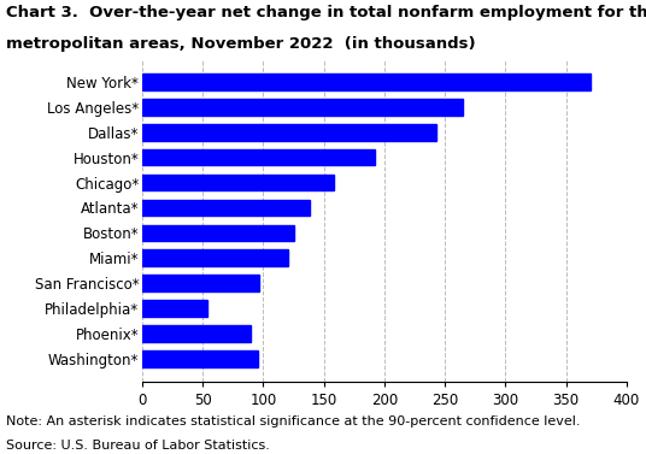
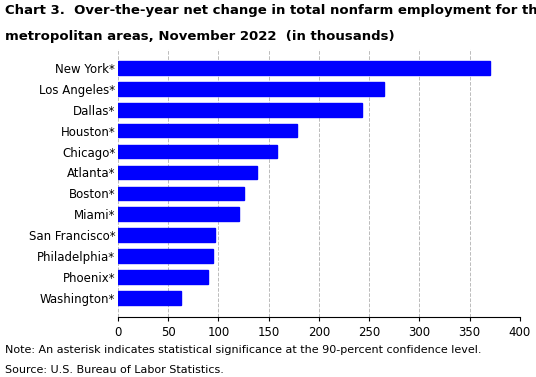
Houston*: 192 -> 178
Philadelphia*: 54 -> 95
Washington*: 96 -> 63
